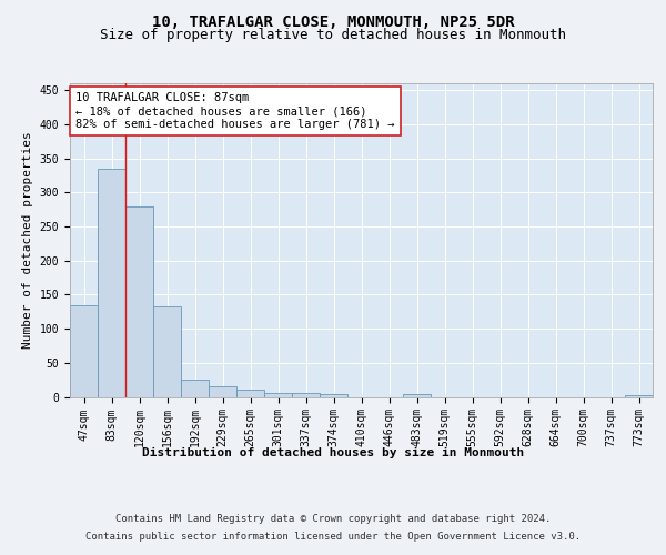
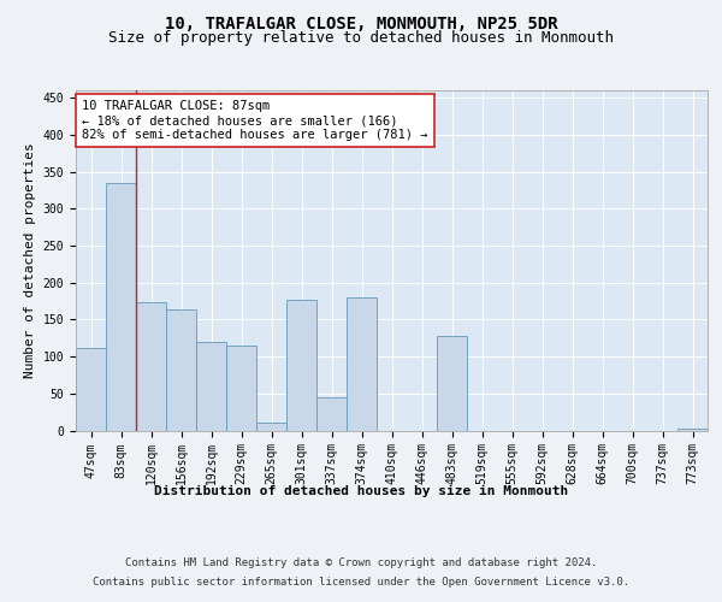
47sqm: 135 -> 112
120sqm: 280 -> 174
156sqm: 133 -> 164
192sqm: 25 -> 120
229sqm: 15 -> 114
301sqm: 6 -> 176
337sqm: 5 -> 44
374sqm: 4 -> 180
483sqm: 4 -> 128
